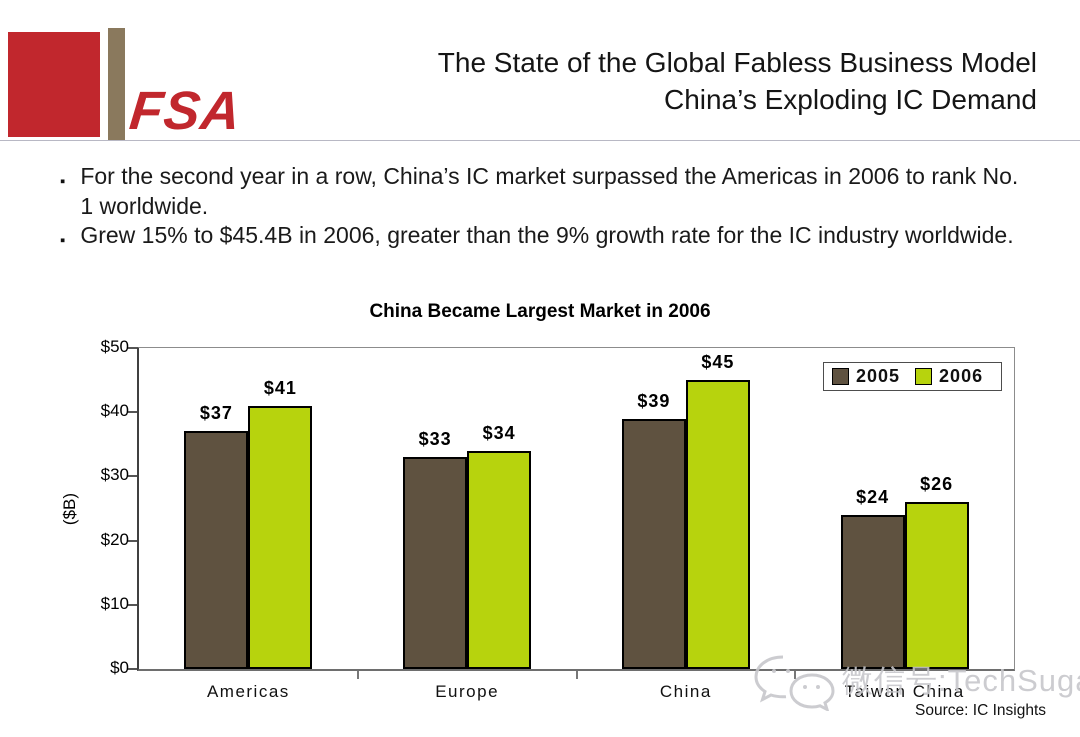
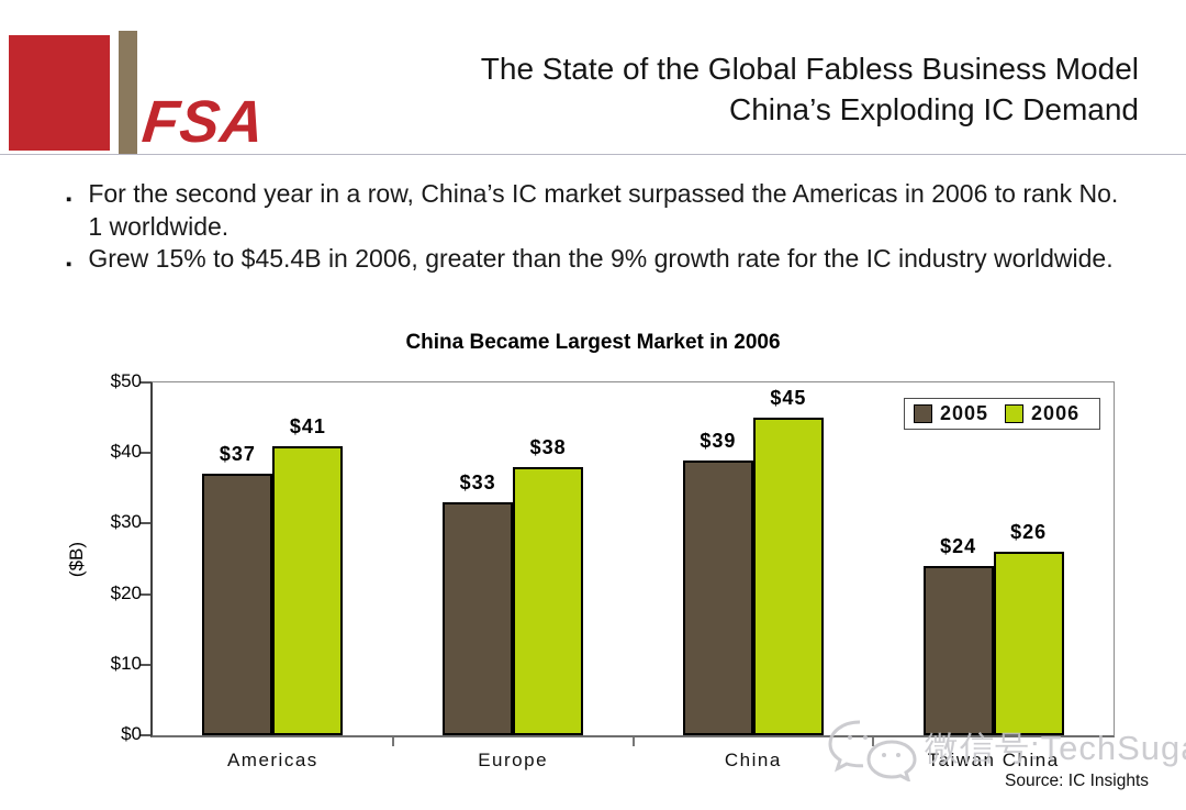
2006/Europe: $34 -> $38
